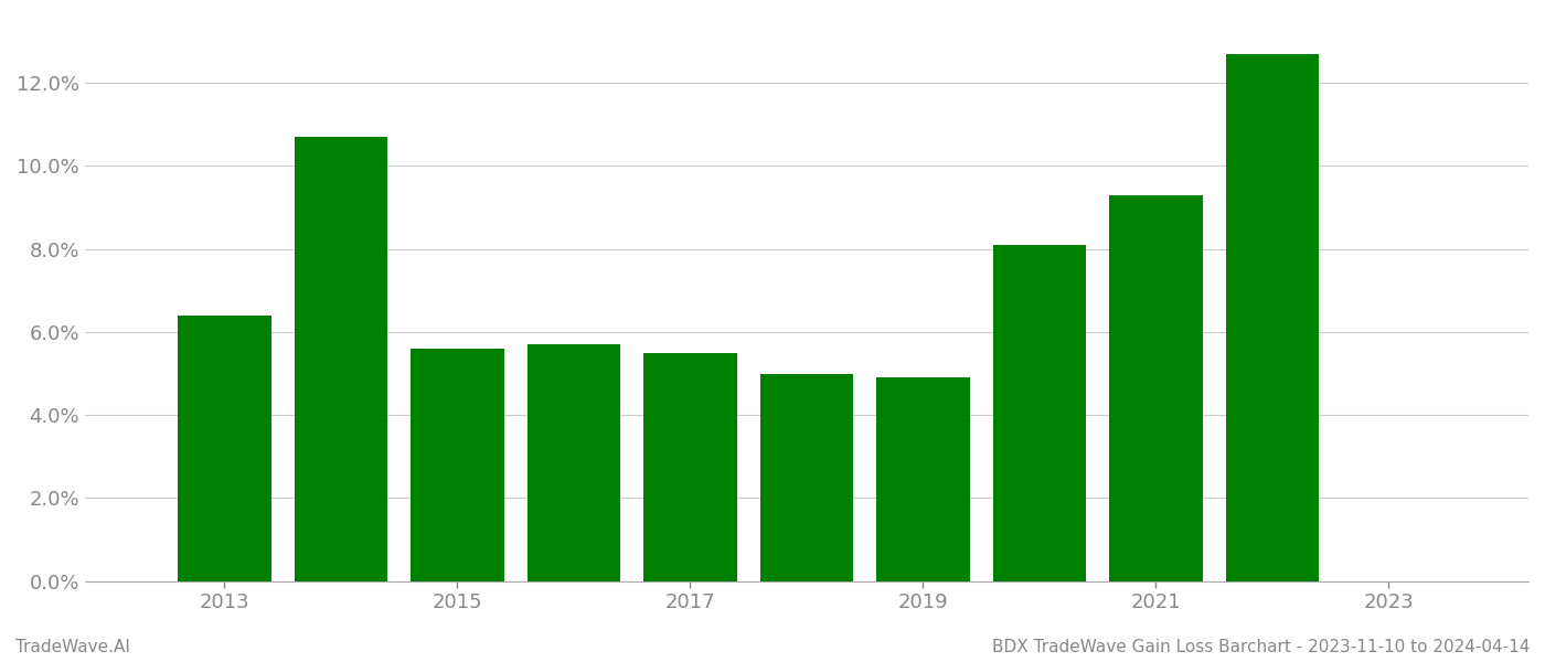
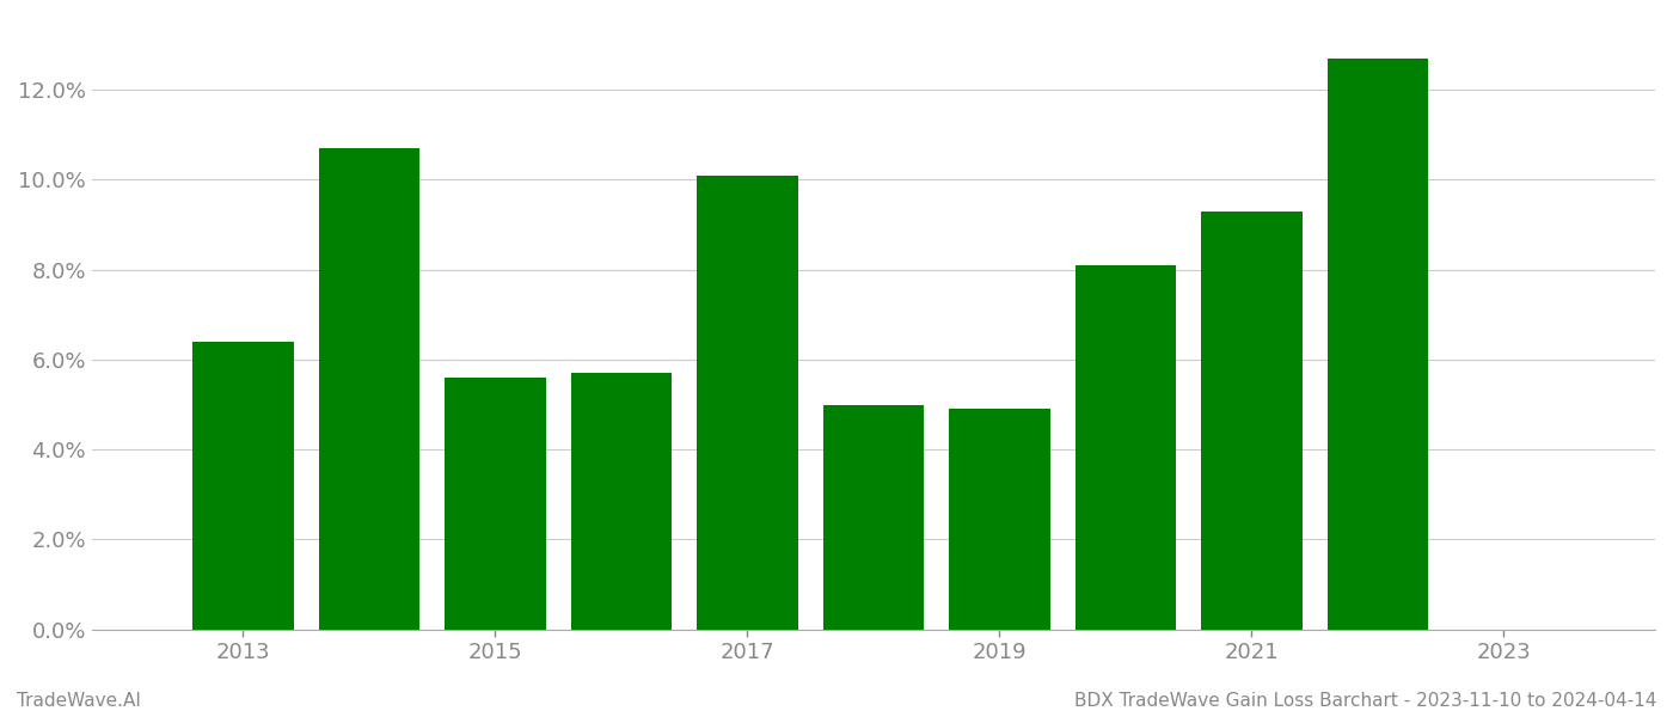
2017: 5.5% -> 10.1%
